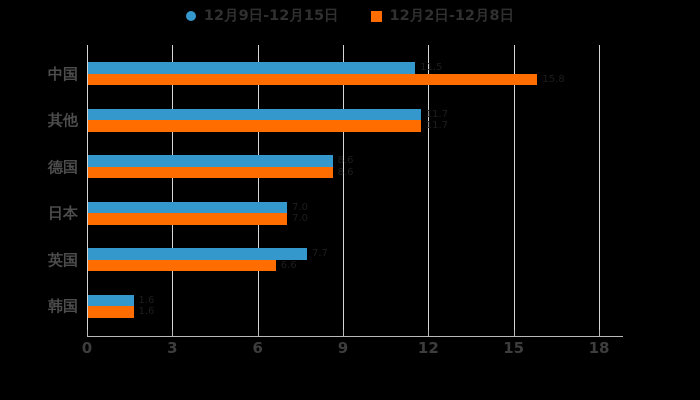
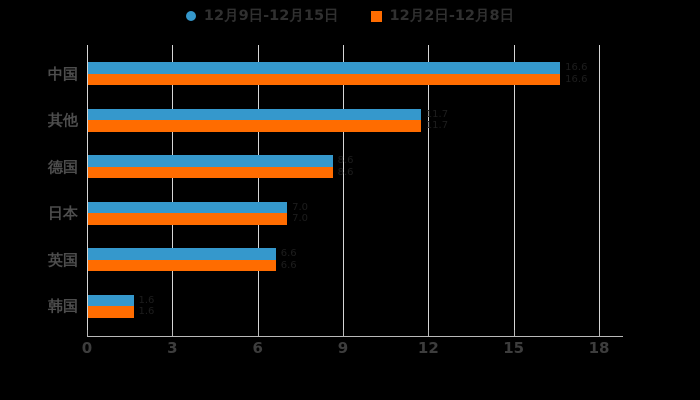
12月9日-12月15日/中国: 11.5 -> 16.6
12月2日-12月8日/中国: 15.8 -> 16.6
12月9日-12月15日/英国: 7.7 -> 6.6
